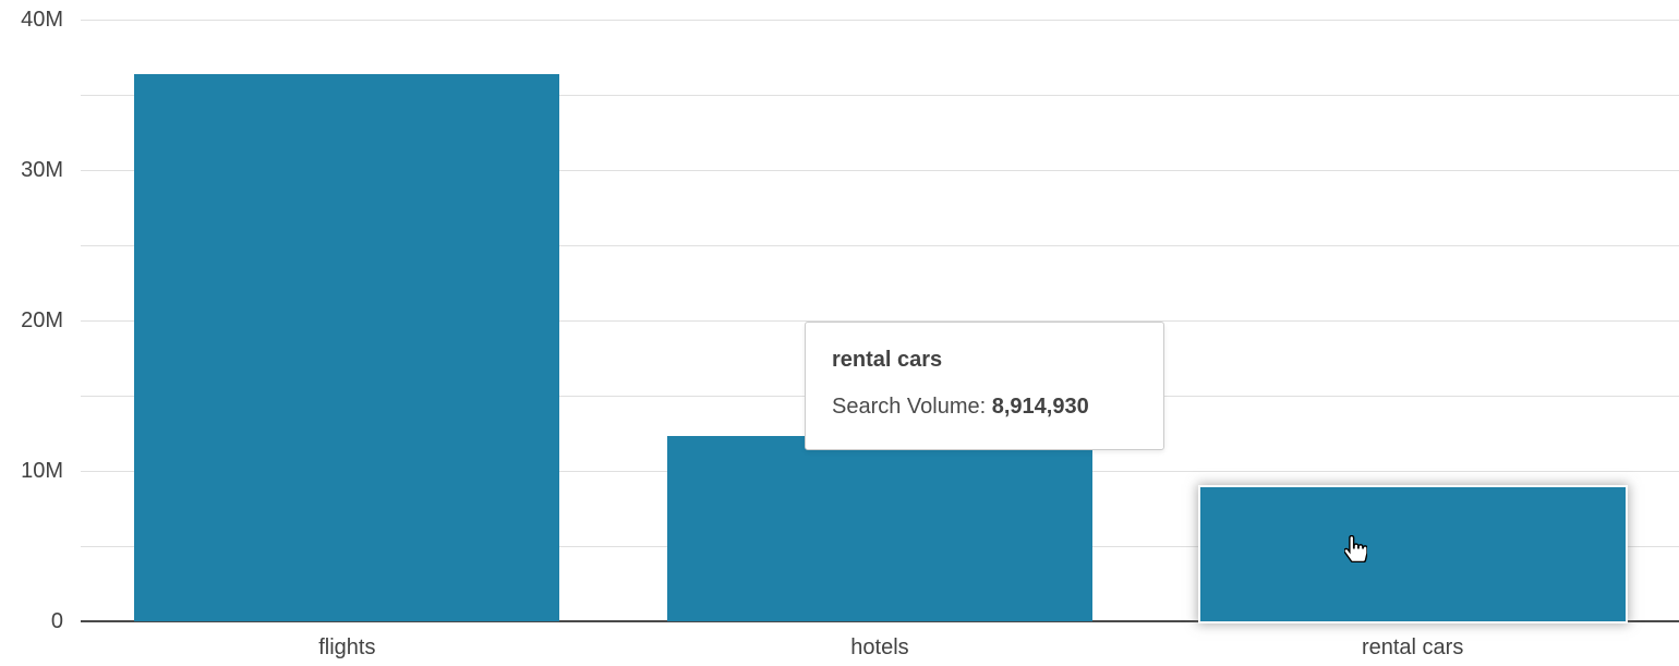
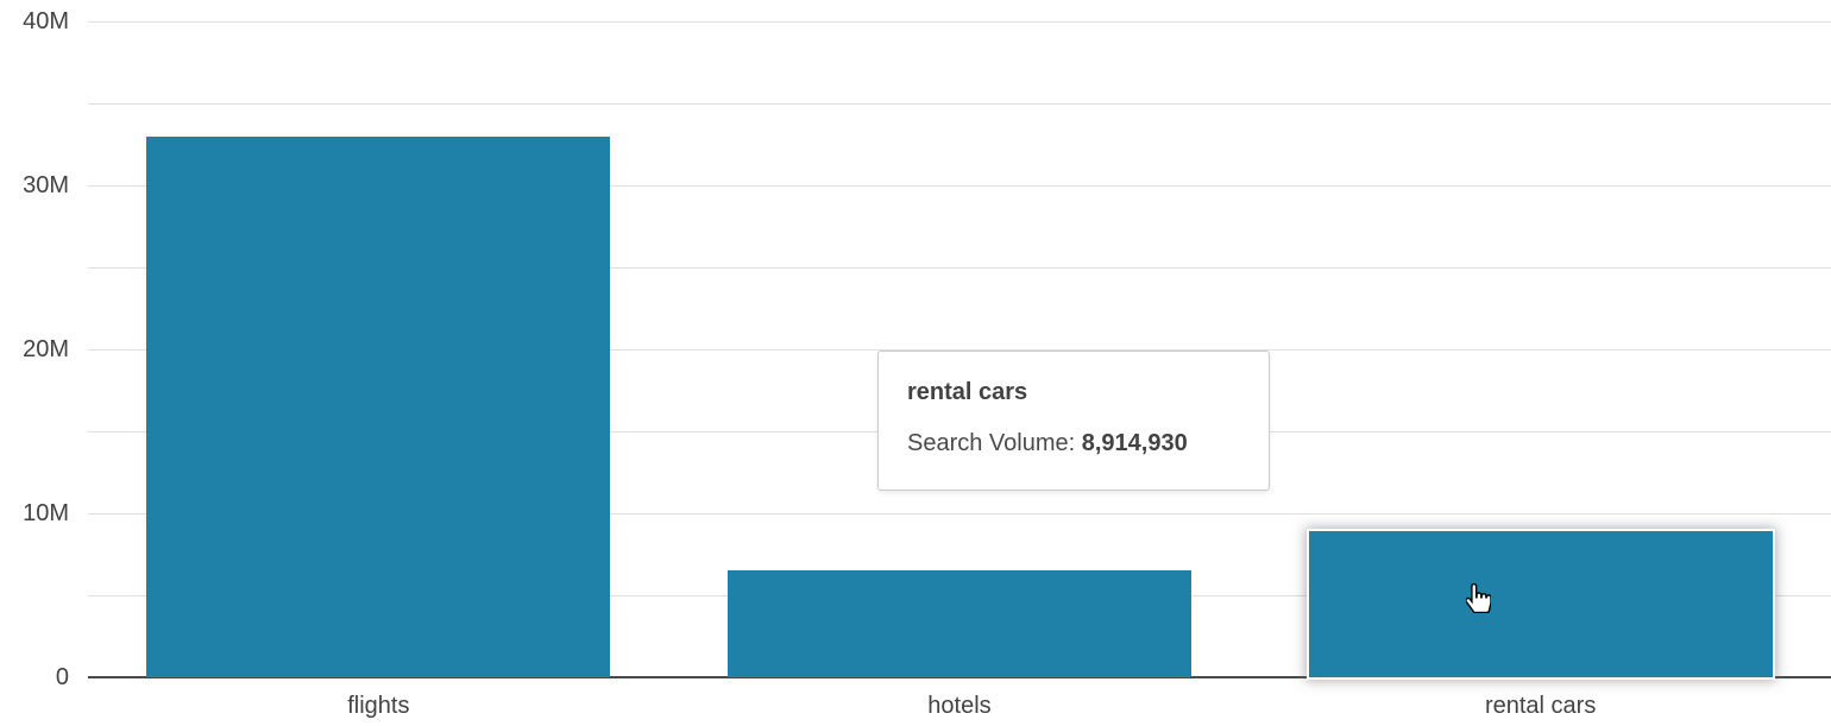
flights: 36.4M -> 33.0M
hotels: 12.3M -> 6.5M
